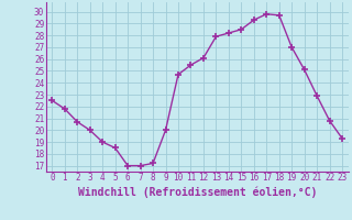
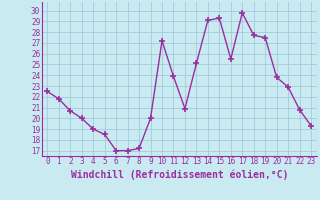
10: 24.7 -> 27.2
11: 25.5 -> 23.9
12: 26.1 -> 20.9
13: 27.9 -> 25.1
14: 28.2 -> 29.1
15: 28.5 -> 29.3
16: 29.3 -> 25.5
18: 29.7 -> 27.7
19: 27.0 -> 27.5
20: 25.1 -> 23.8
